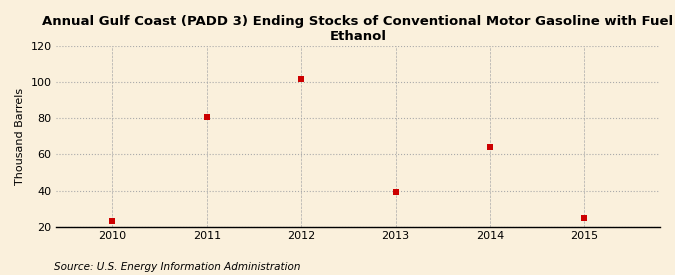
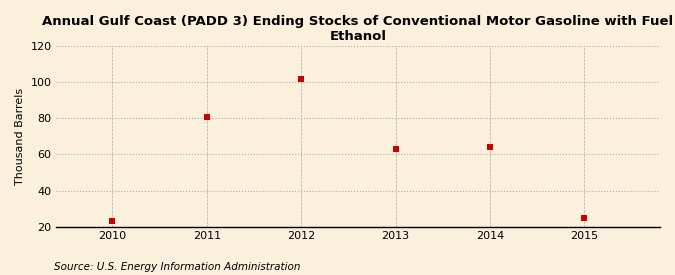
2013: 39 -> 63
